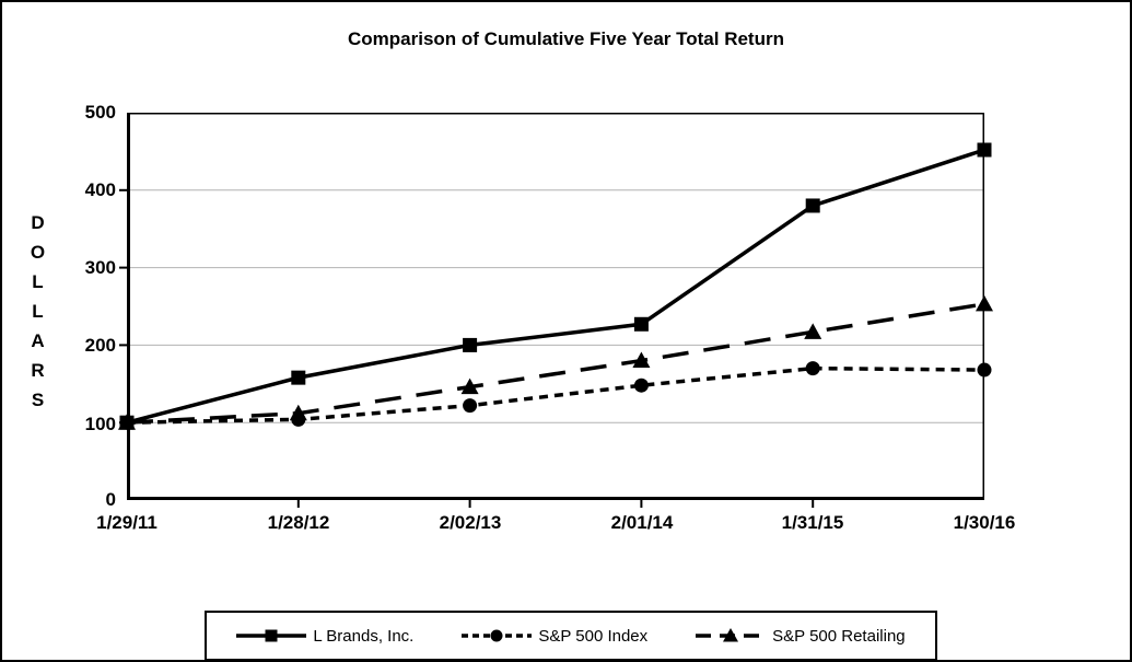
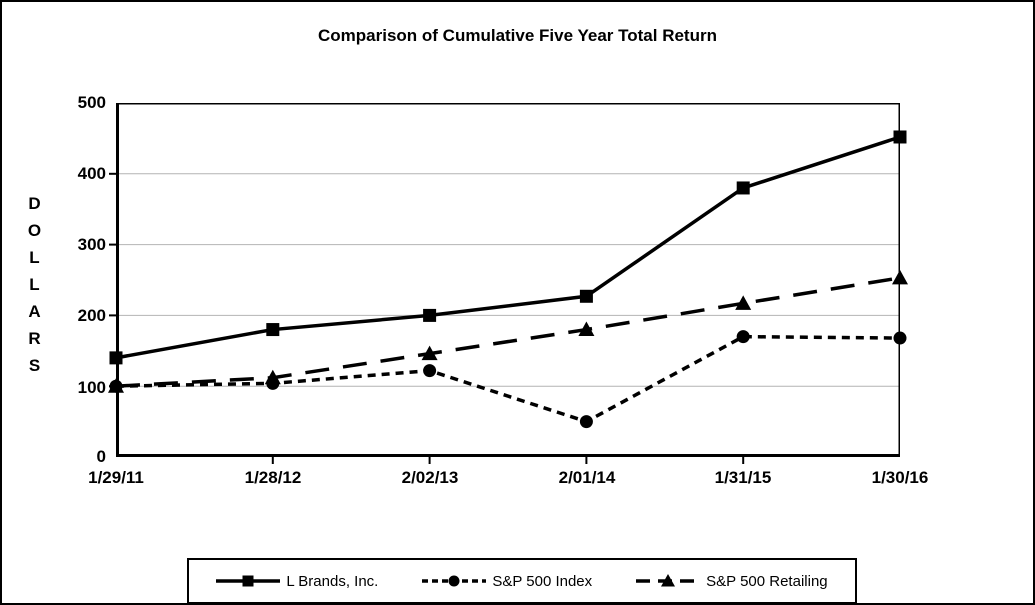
L Brands, Inc./1/29/11: 100 -> 140
L Brands, Inc./1/28/12: 160 -> 180
S&P 500 Index/2/01/14: 150 -> 50
